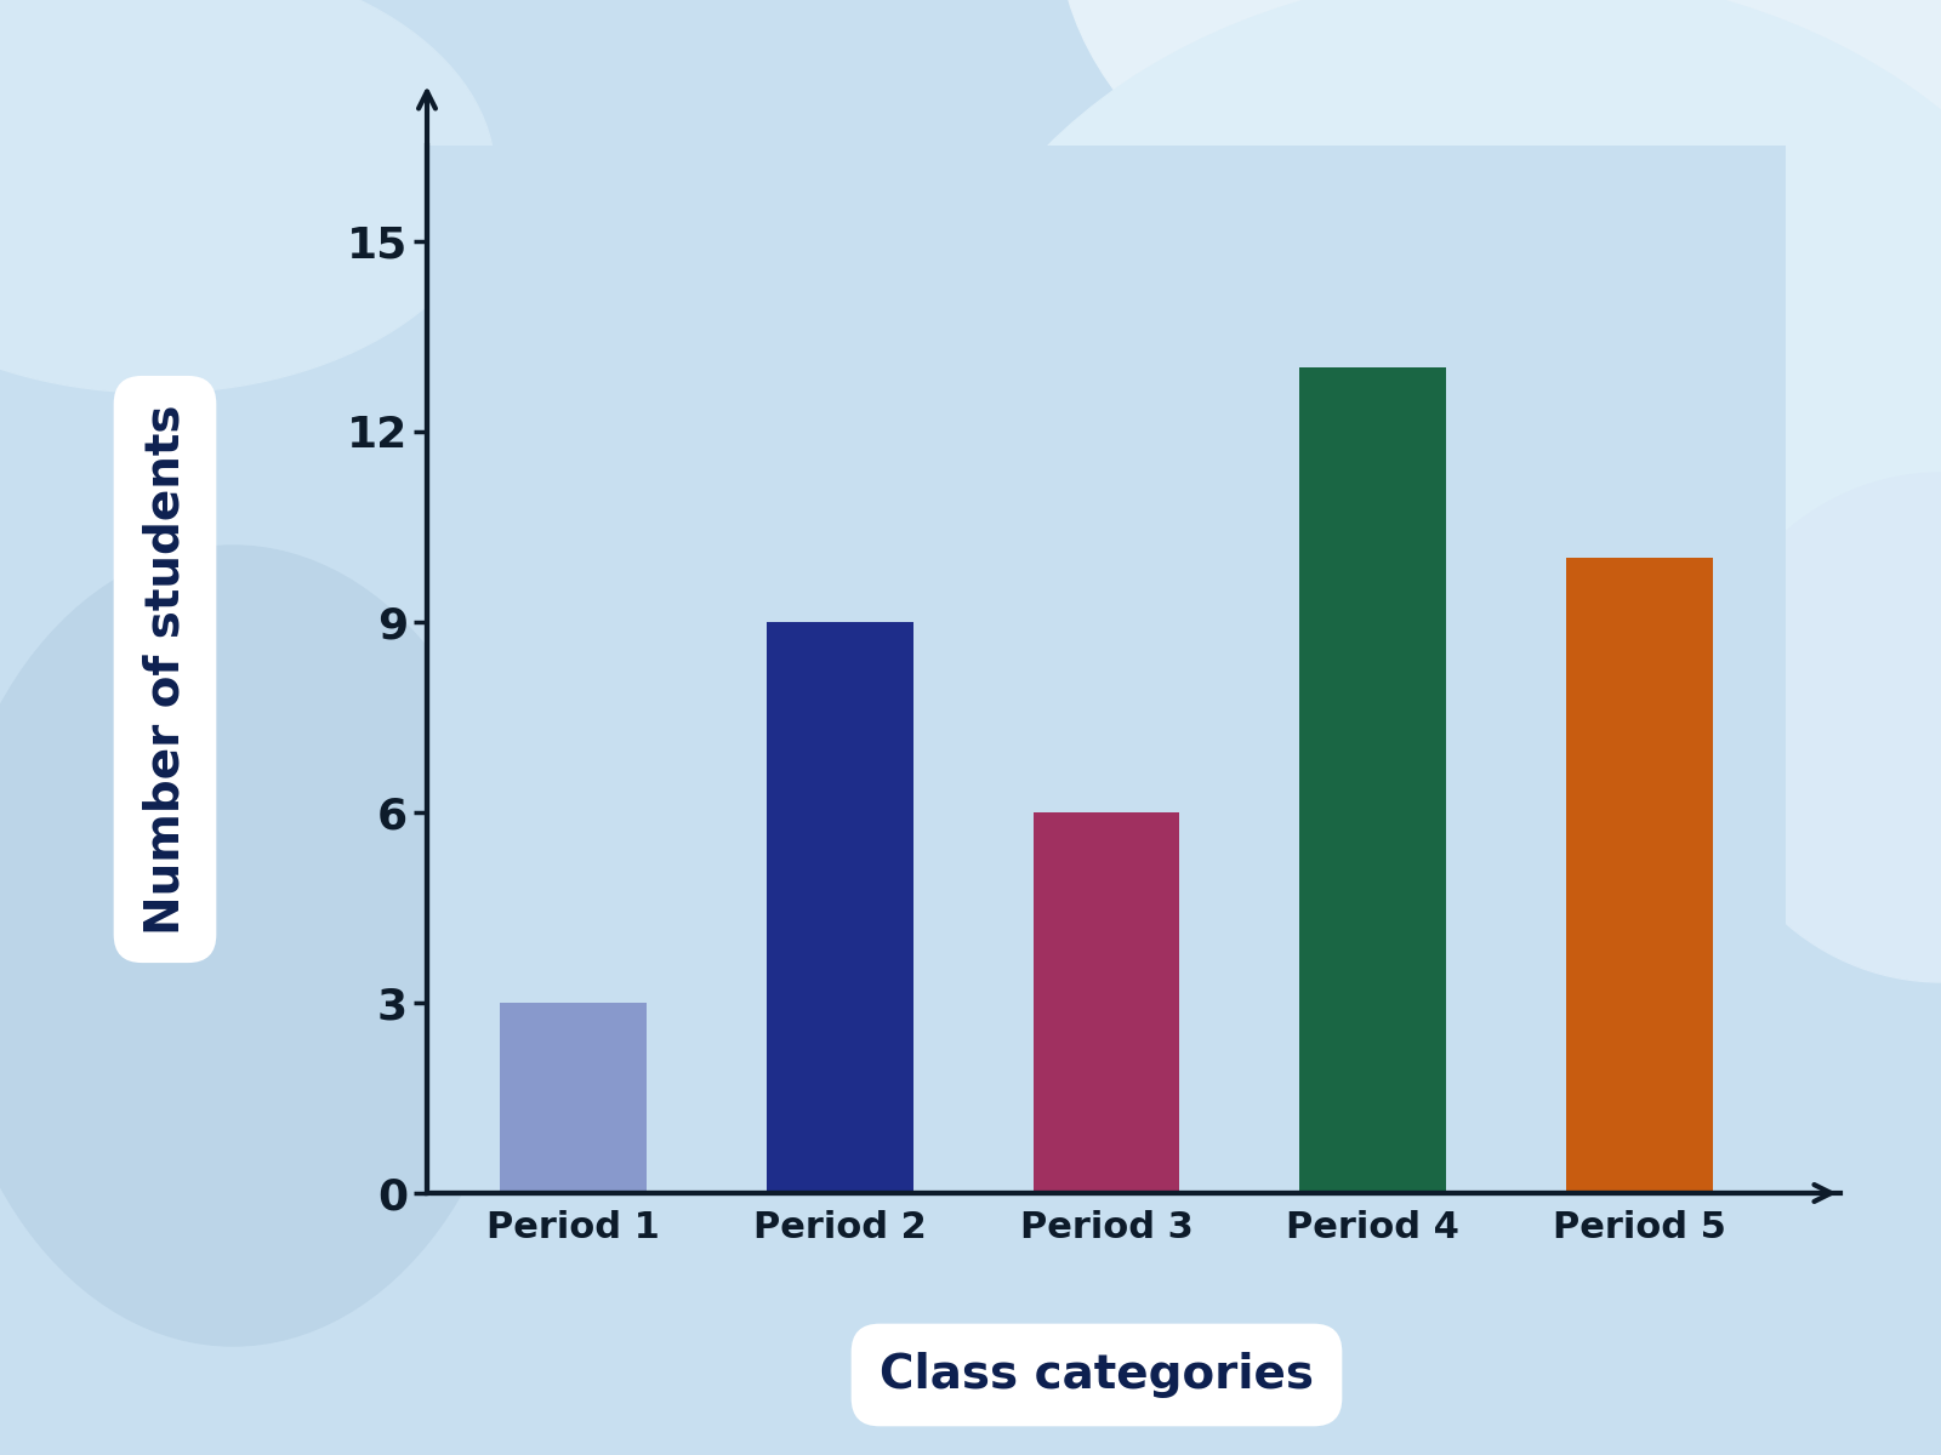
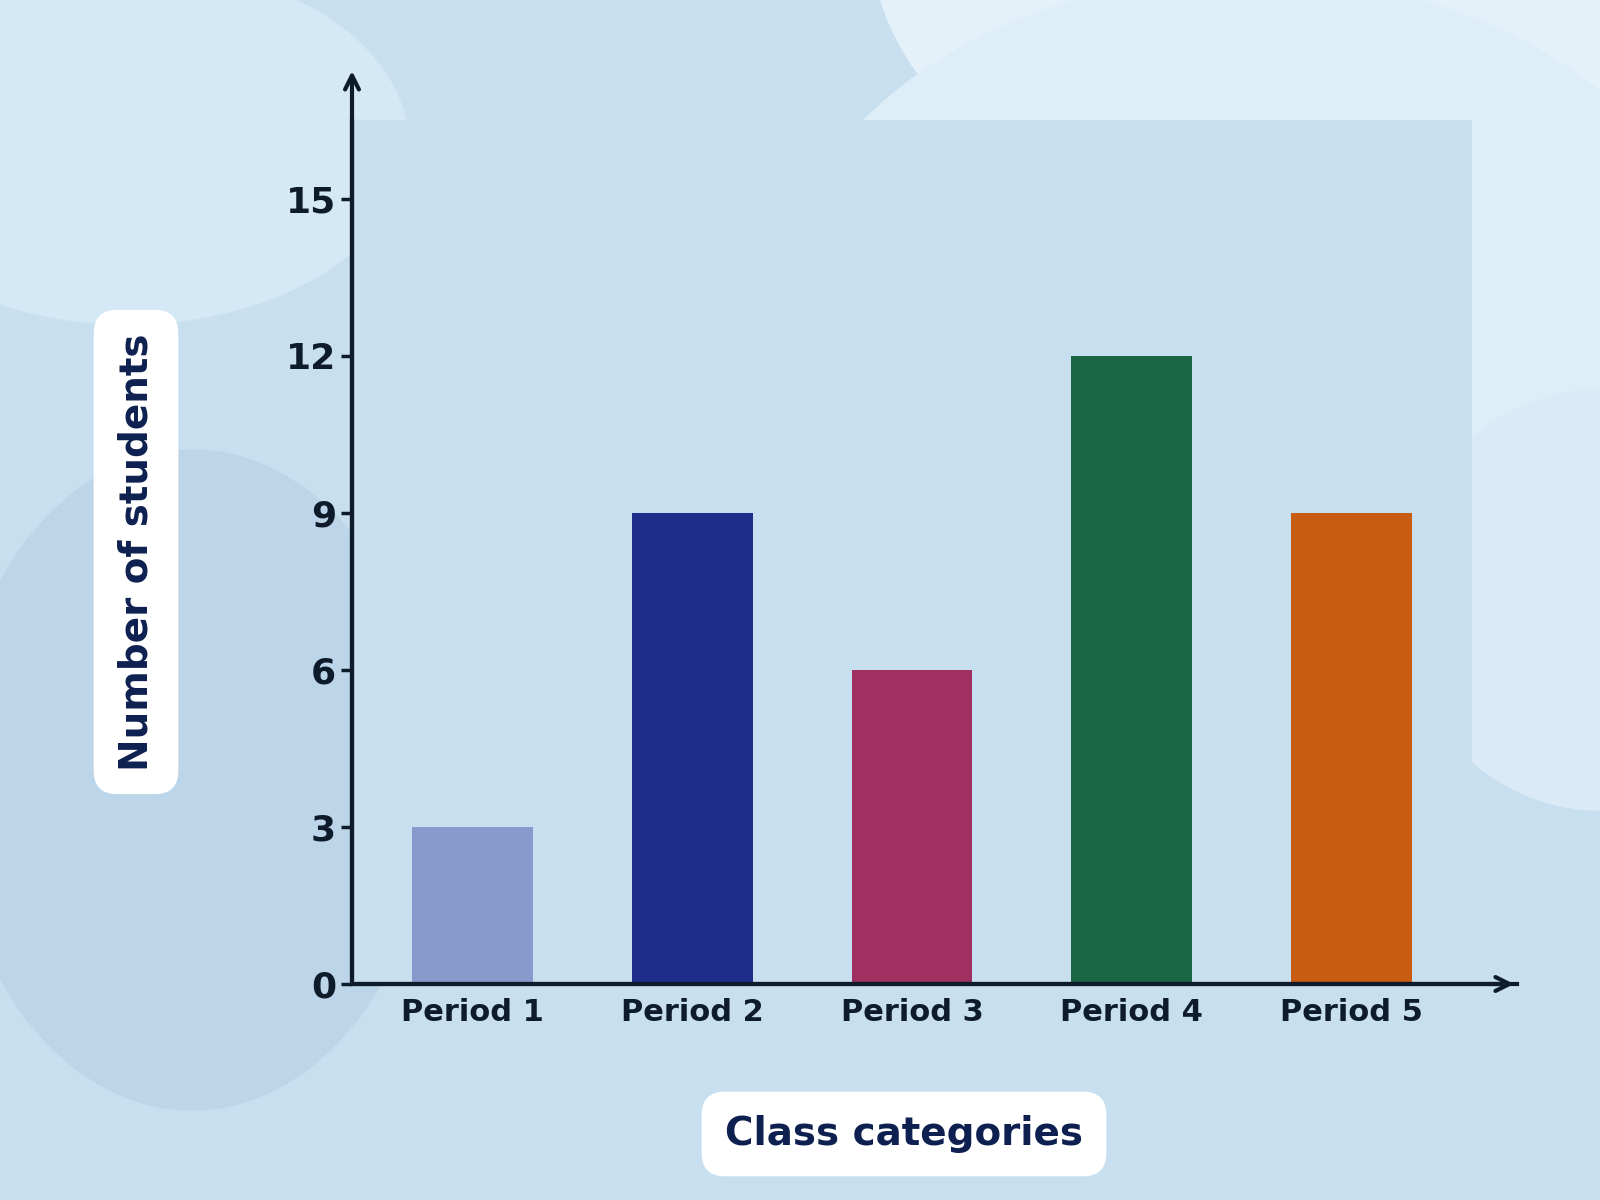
Period 4: 13 -> 12
Period 5: 10 -> 9
